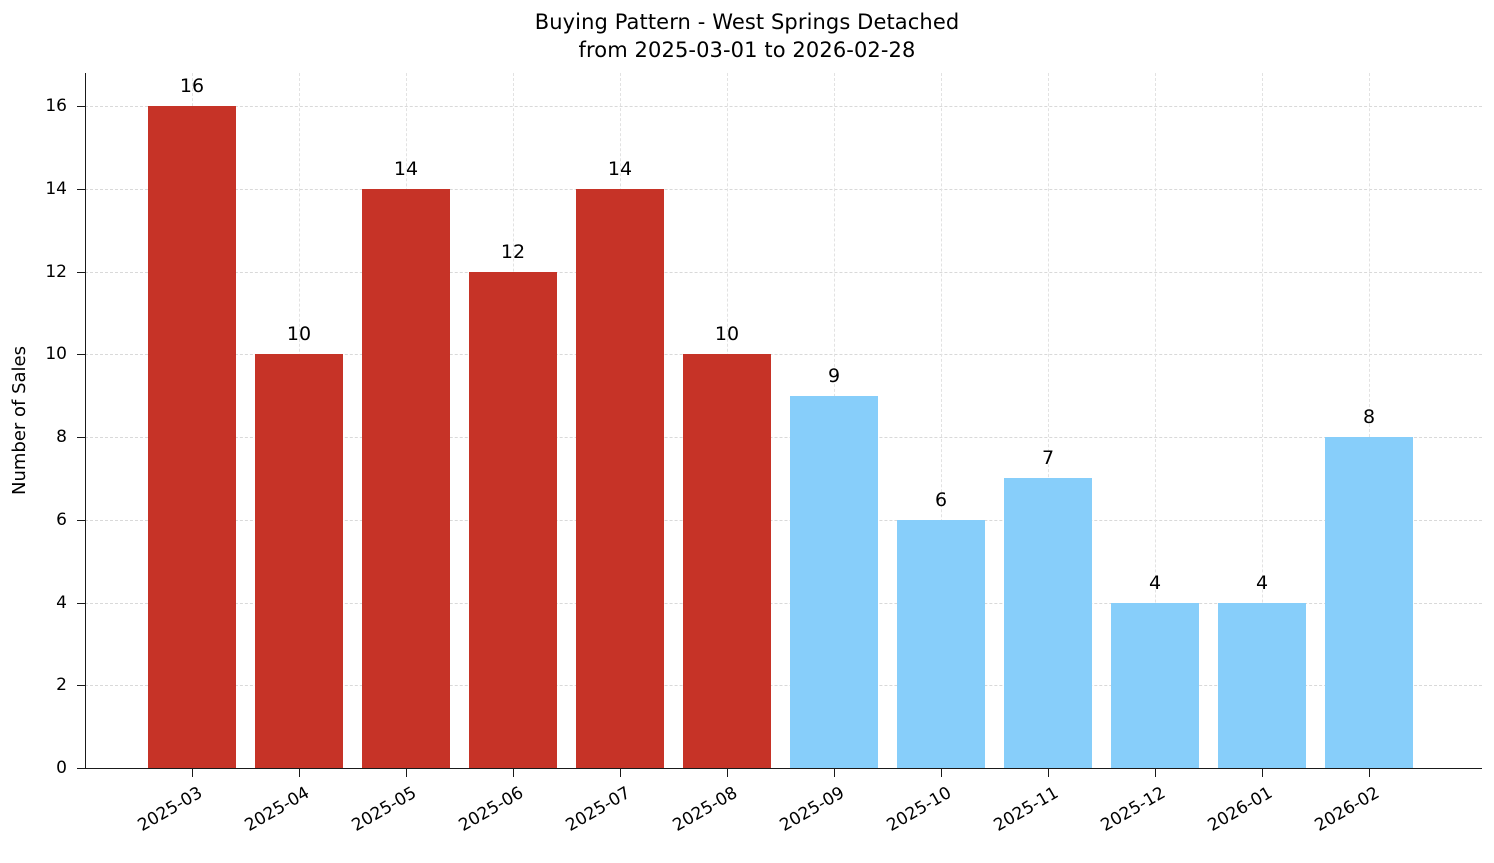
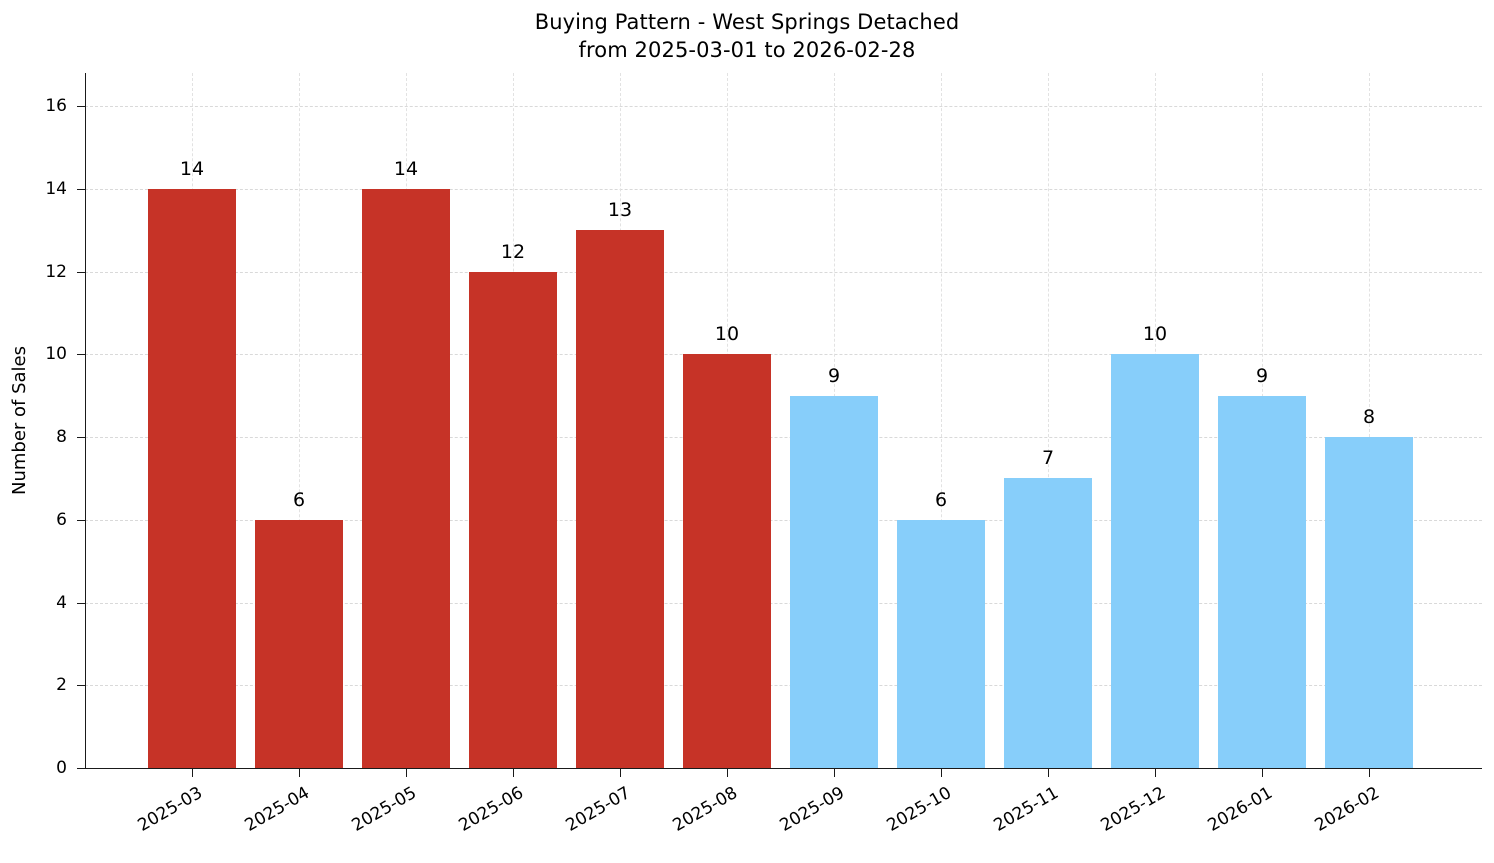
2025-03: 16 -> 14
2025-04: 10 -> 6
2025-07: 14 -> 13
2025-12: 4 -> 10
2026-01: 4 -> 9
